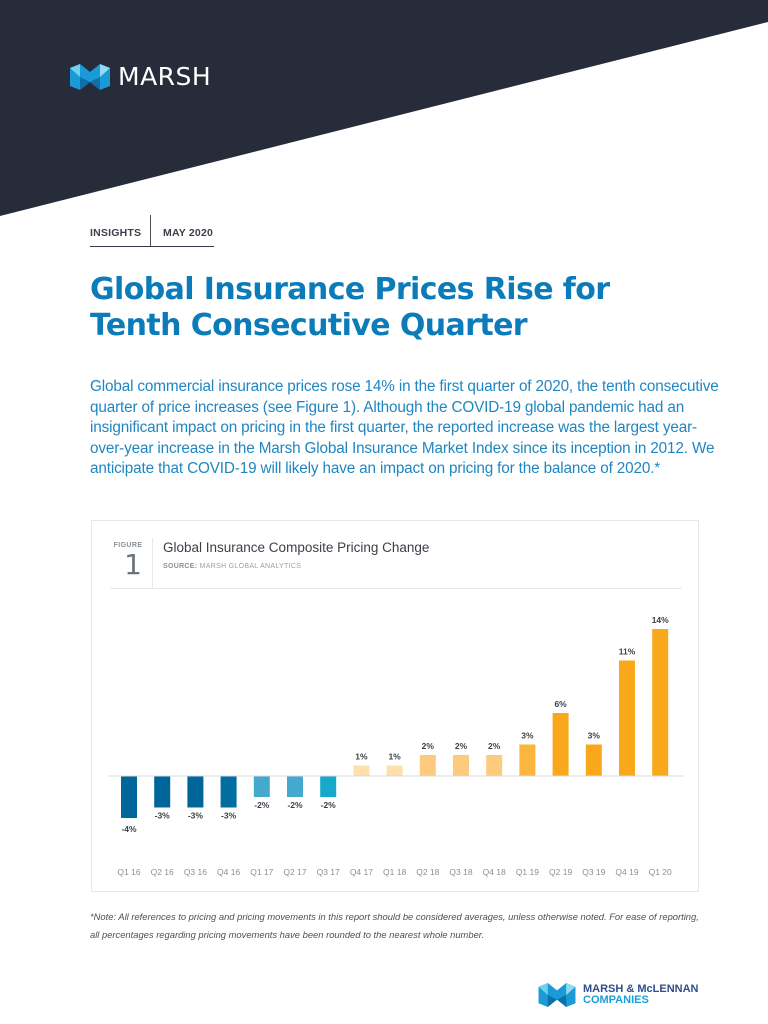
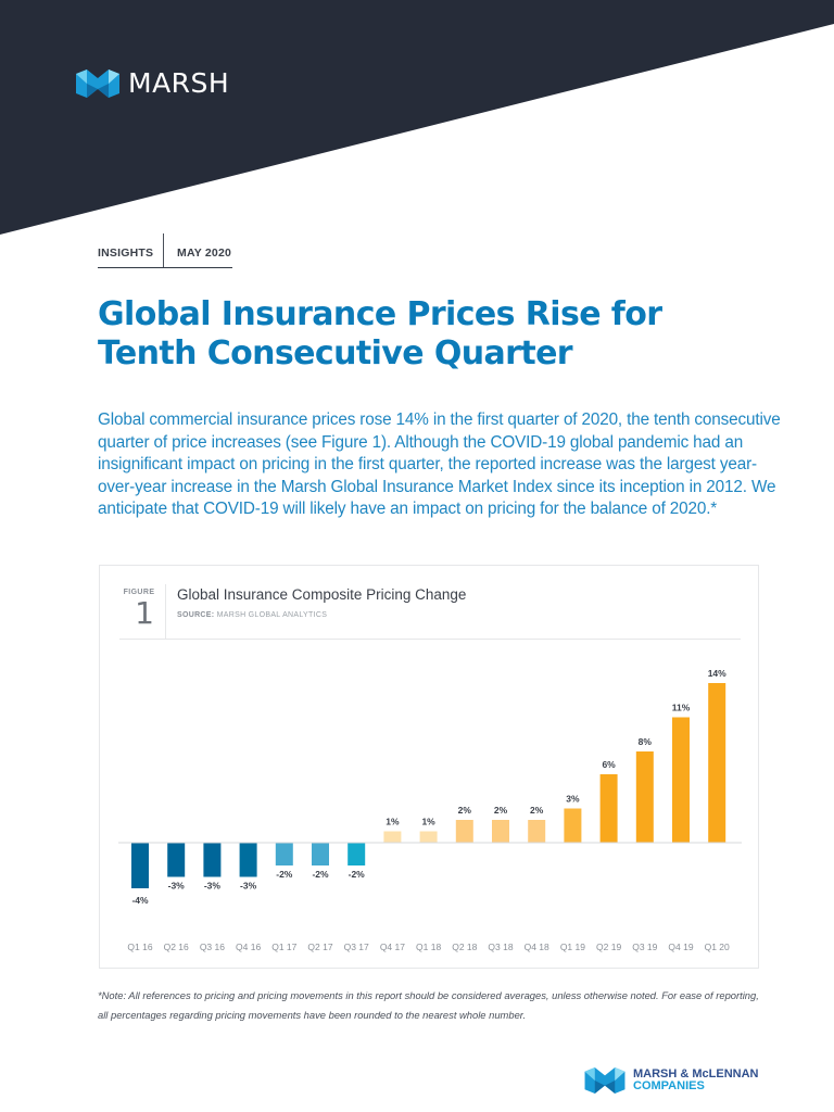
Q3 19: 3% -> 8%
